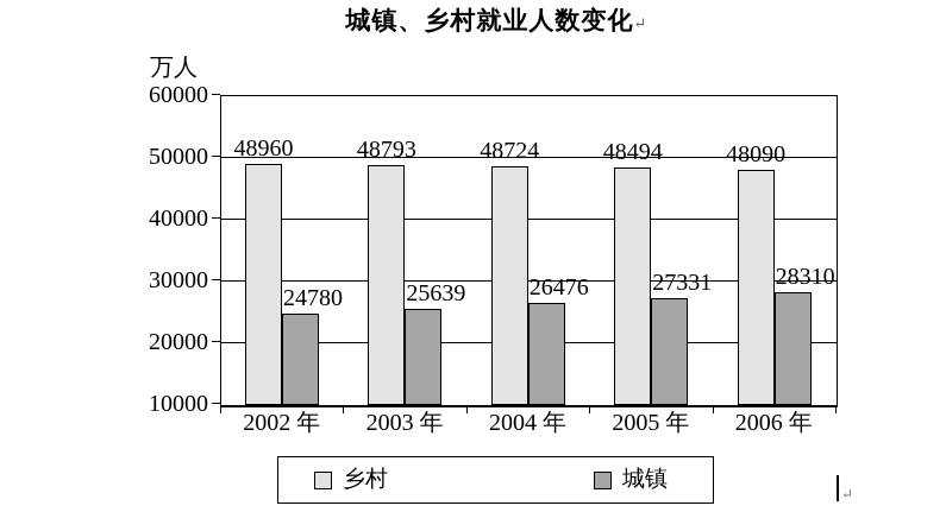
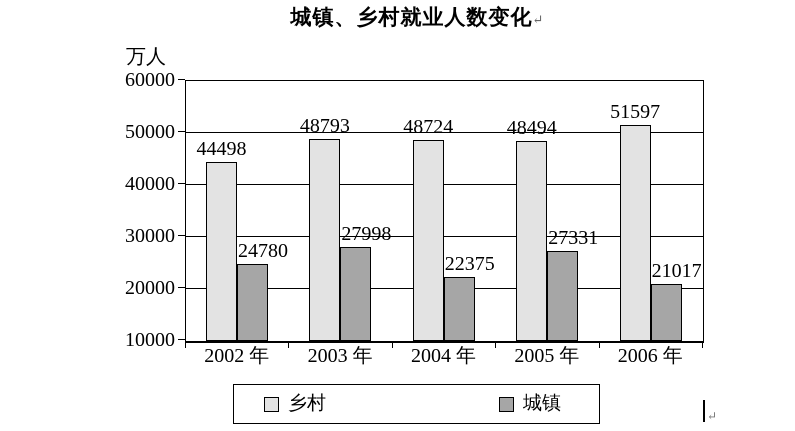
乡村/2002 年: 48960 -> 44498
城镇/2003 年: 25639 -> 27998
城镇/2004 年: 26476 -> 22375
乡村/2006 年: 48090 -> 51597
城镇/2006 年: 28310 -> 21017
